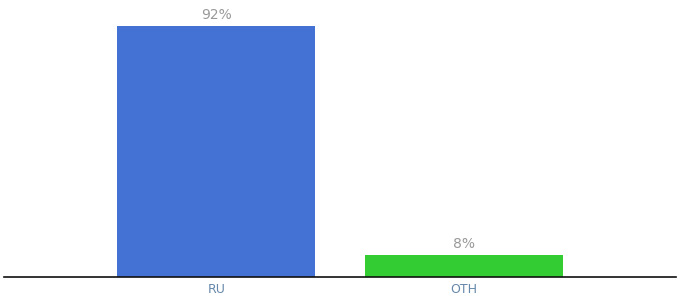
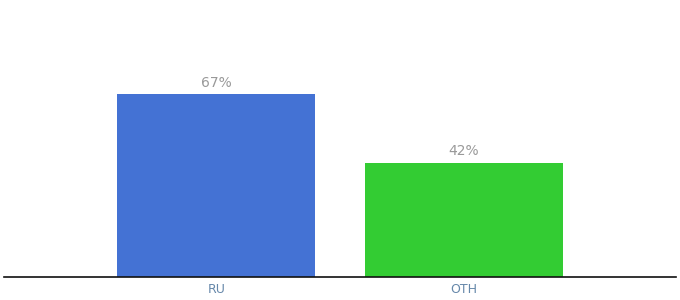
RU: 92% -> 67%
OTH: 8% -> 42%
